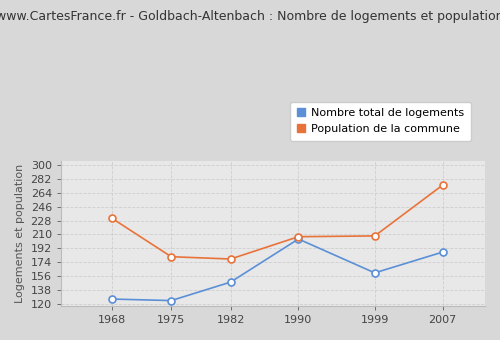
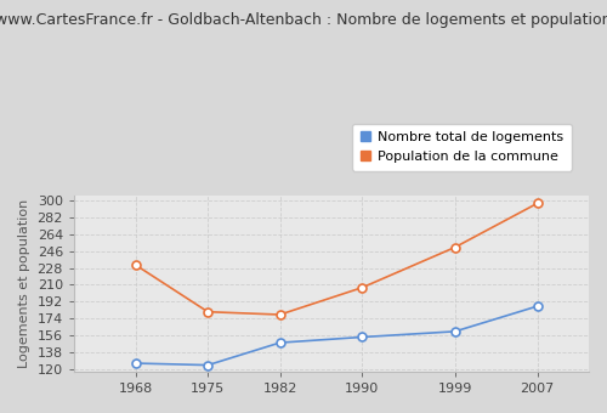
Nombre total de logements/1990: 204 -> 154
Population de la commune/1999: 208 -> 250
Population de la commune/2007: 274 -> 297
